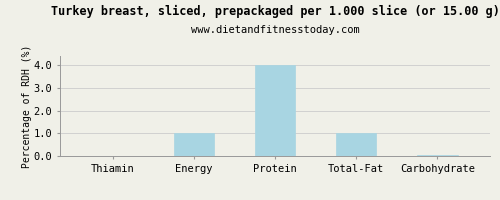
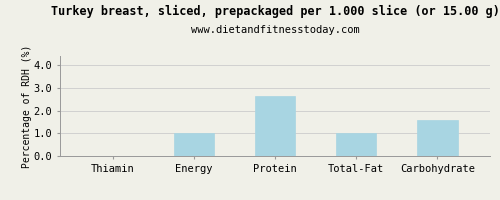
Protein: 4.00 -> 2.65
Carbohydrate: 0.05 -> 1.60
